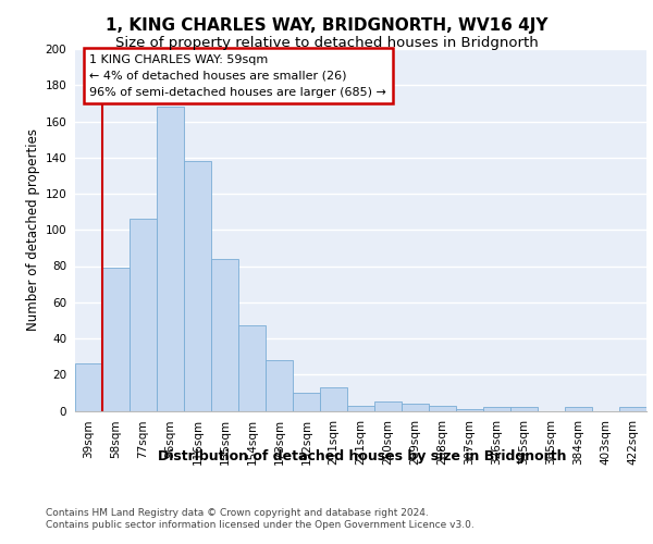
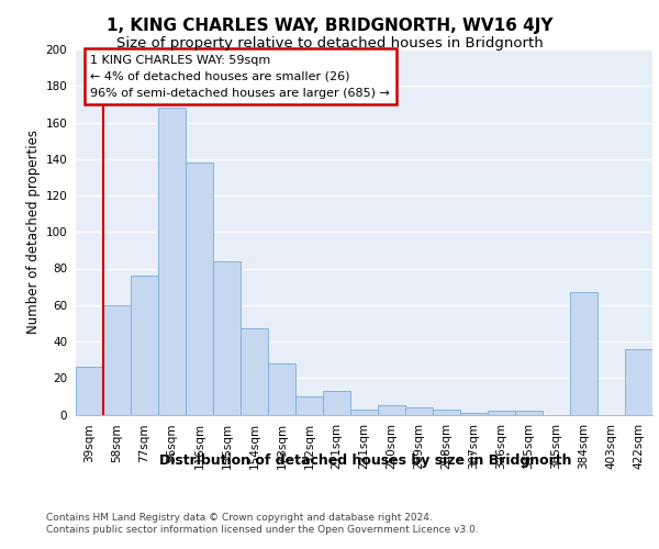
58sqm: 79 -> 60
77sqm: 106 -> 76
384sqm: 2 -> 67
422sqm: 2 -> 36
